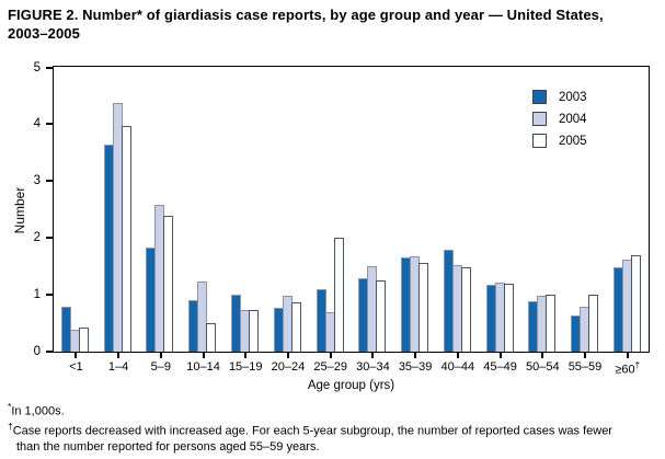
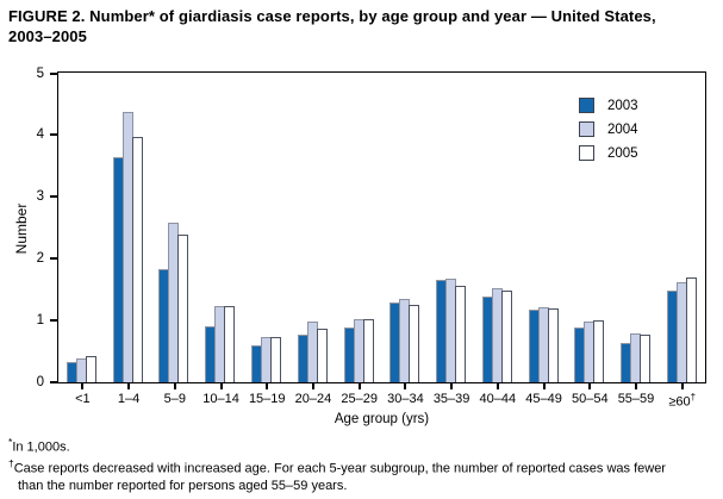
2003/<1: 0.8 -> 0.3
2005/10–14: 0.5 -> 1.2
2003/15–19: 1.0 -> 0.6
2003/25–29: 1.1 -> 0.9
2004/25–29: 0.7 -> 1.0
2005/25–29: 2.0 -> 1.0
2004/30–34: 1.5 -> 1.4
2003/40–44: 1.8 -> 1.4
2005/55–59: 1.0 -> 0.8
